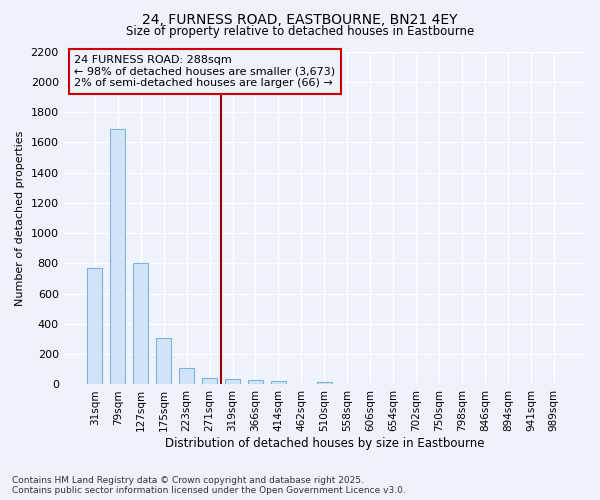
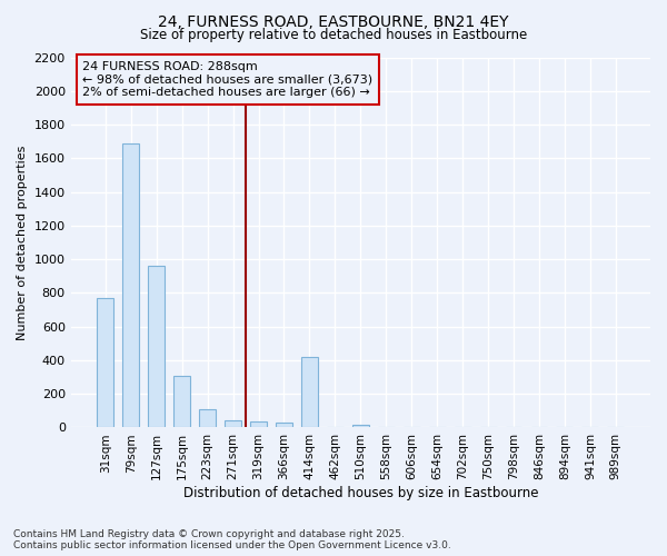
127sqm: 800 -> 960
414sqm: 20 -> 420
